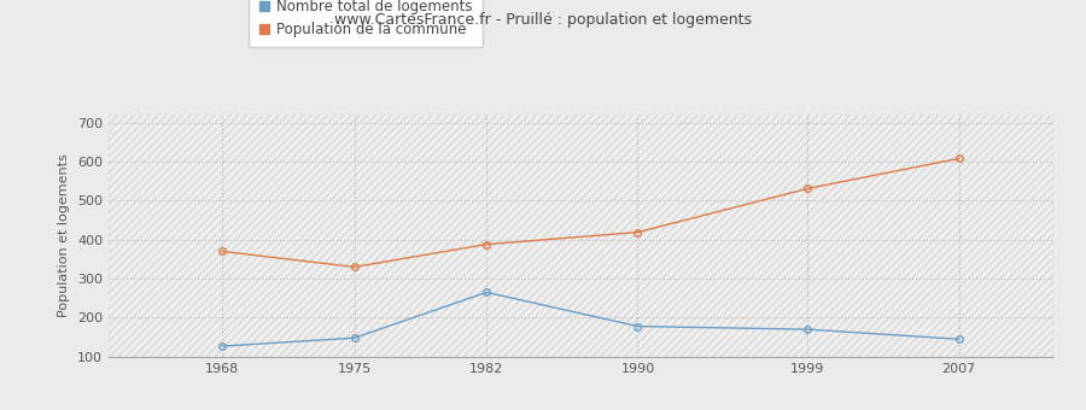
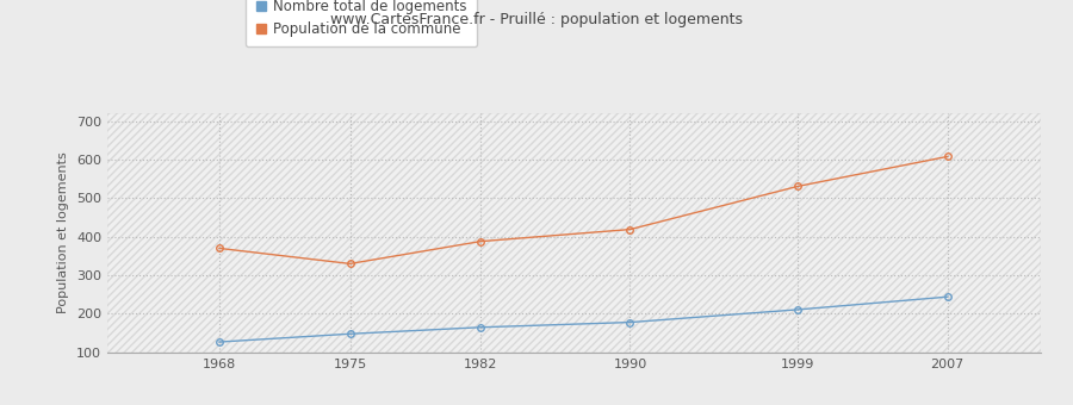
Nombre total de logements/1982: 265 -> 165
Nombre total de logements/1999: 170 -> 211
Nombre total de logements/2007: 145 -> 244
